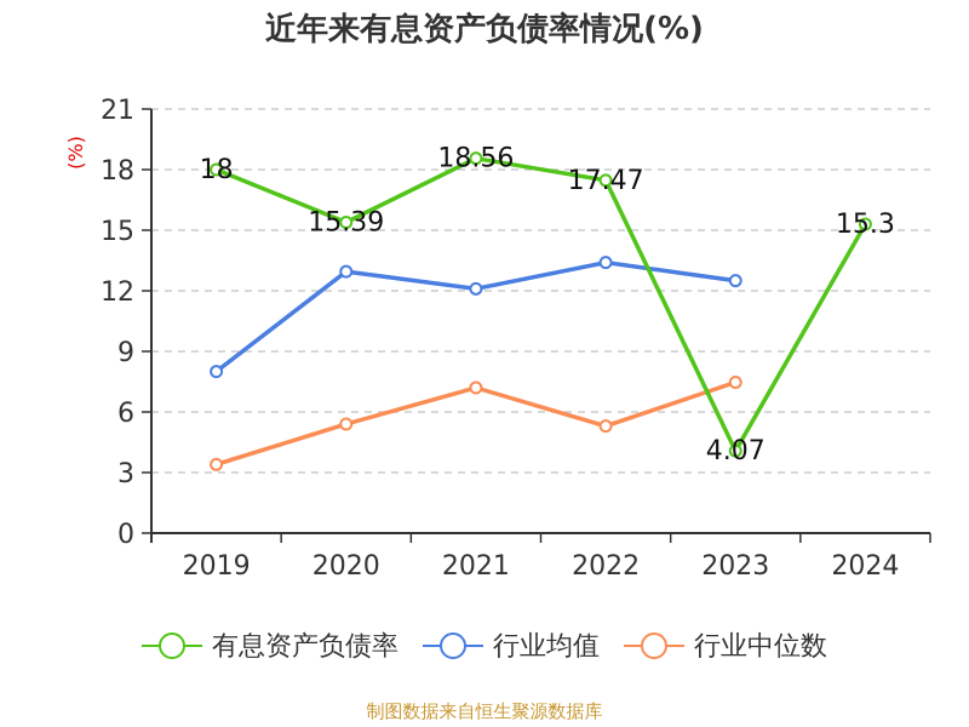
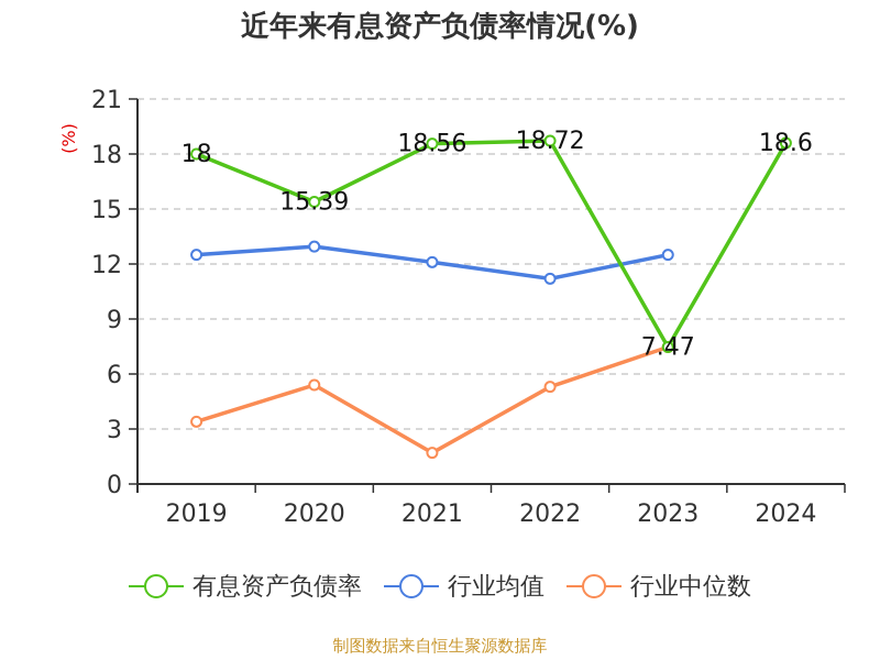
行业均值/2019: 8.0 -> 12.5
行业中位数/2021: 7.2 -> 1.7
有息资产负债率/2022: 17.47 -> 18.72
行业均值/2022: 13.4 -> 11.2
有息资产负债率/2023: 4.07 -> 7.47
有息资产负债率/2024: 15.3 -> 18.6
